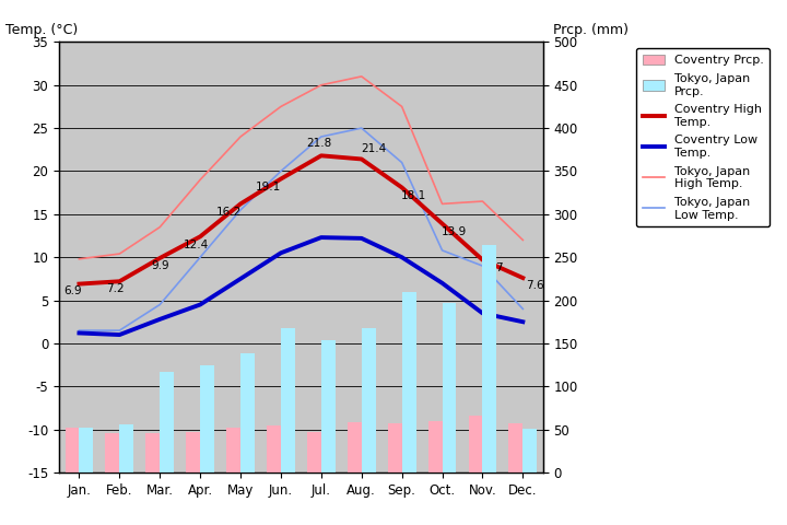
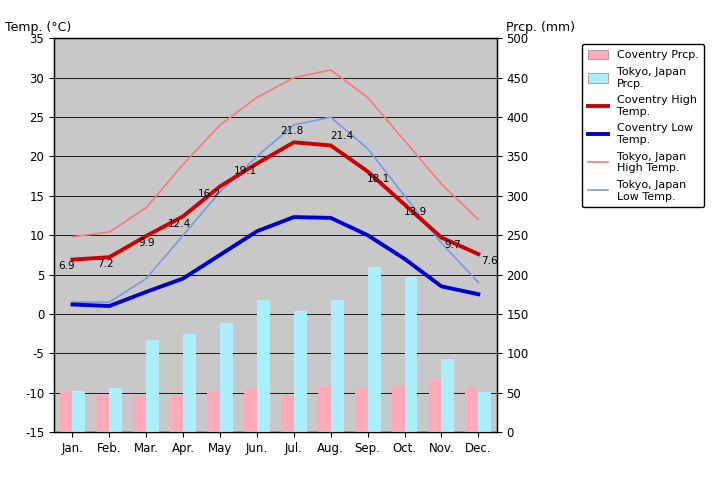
Tokyo, Japan High Temp./Oct.: 16.2 -> 22.0
Tokyo, Japan Low Temp./Oct.: 10.8 -> 15.0
Tokyo, Japan Prcp./Nov.: 264 -> 93
